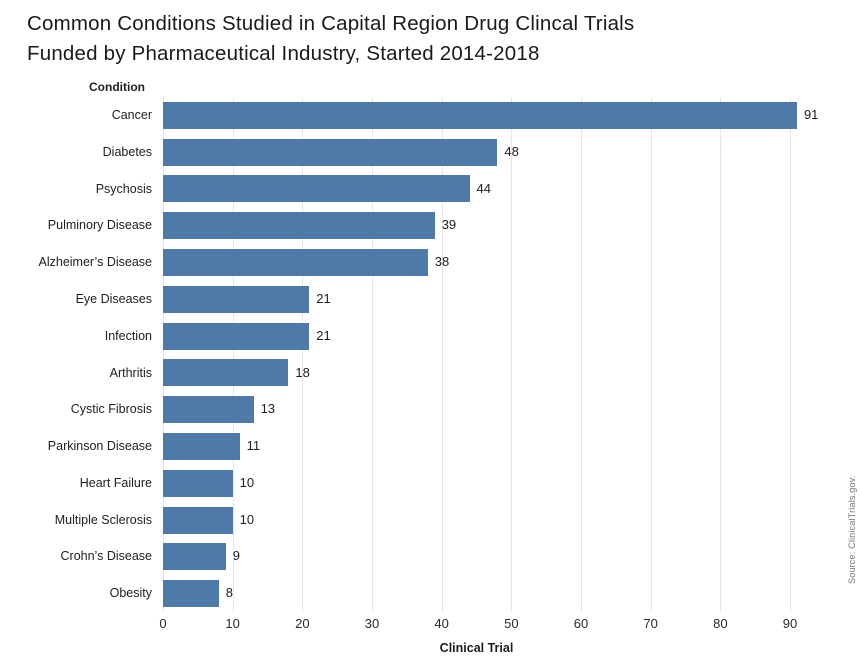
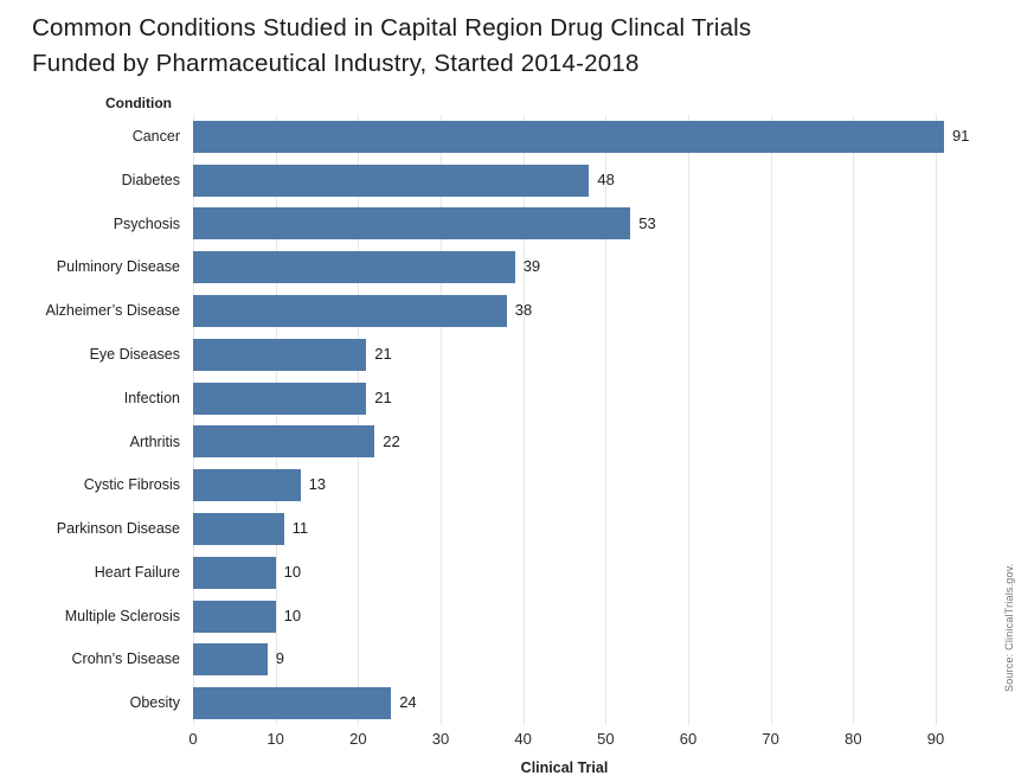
Psychosis: 44 -> 53
Arthritis: 18 -> 22
Obesity: 8 -> 24
